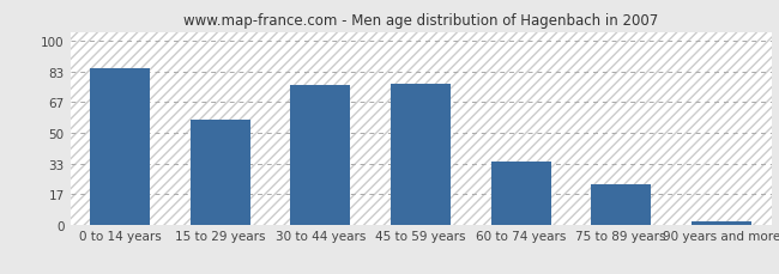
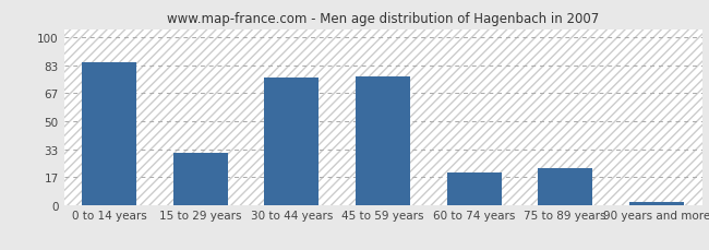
15 to 29 years: 57 -> 31
60 to 74 years: 34 -> 19
